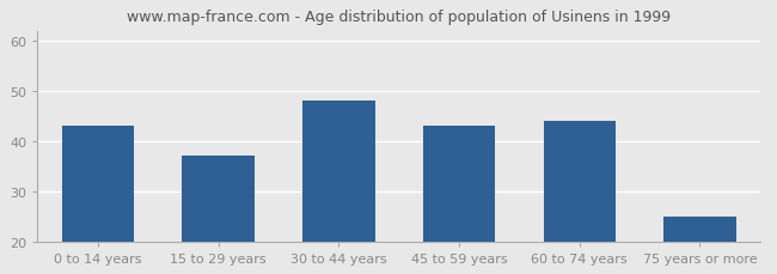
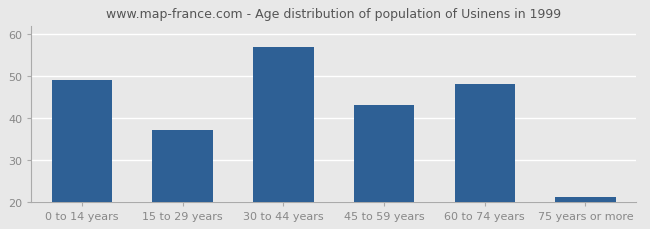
0 to 14 years: 43 -> 49
30 to 44 years: 48 -> 57
60 to 74 years: 44 -> 48
75 years or more: 25 -> 21
